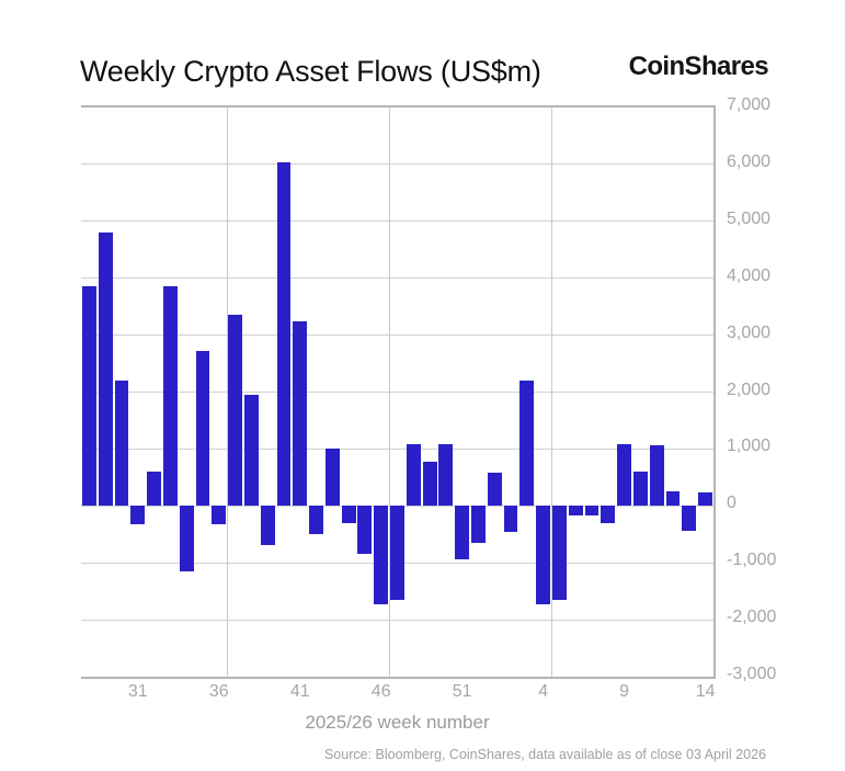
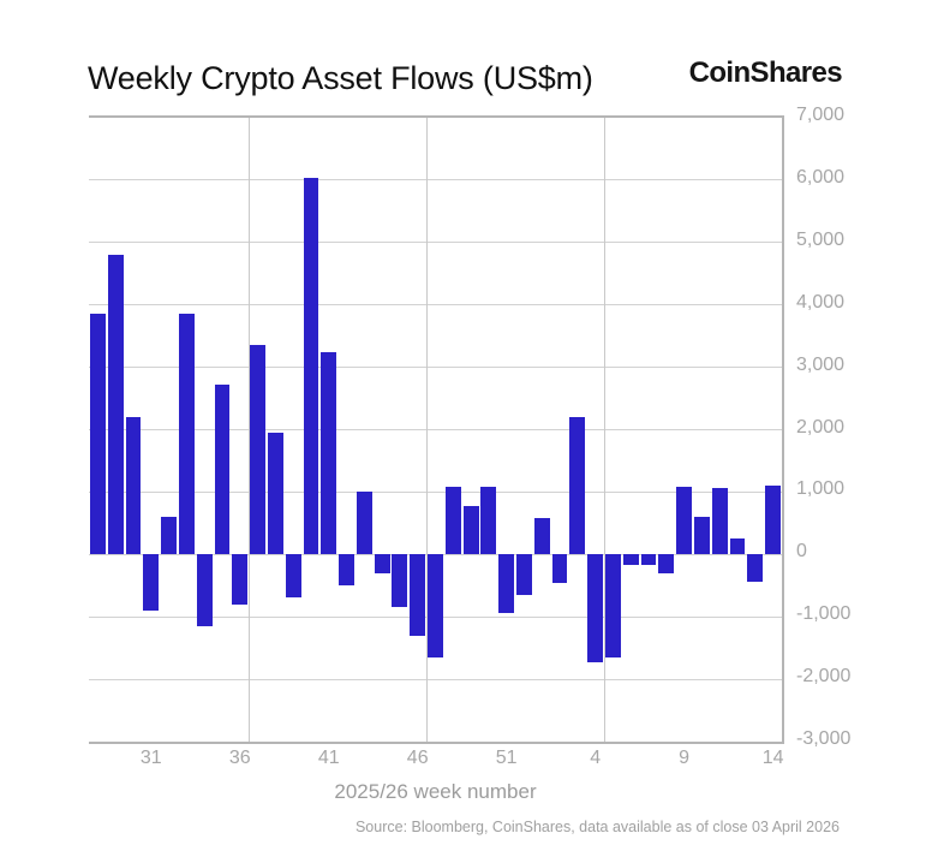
31: -300 -> -900
36: -300 -> -800
46: -1700 -> -1300
14: 200 -> 1100
